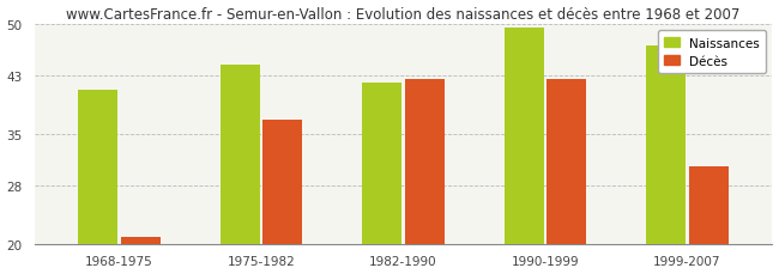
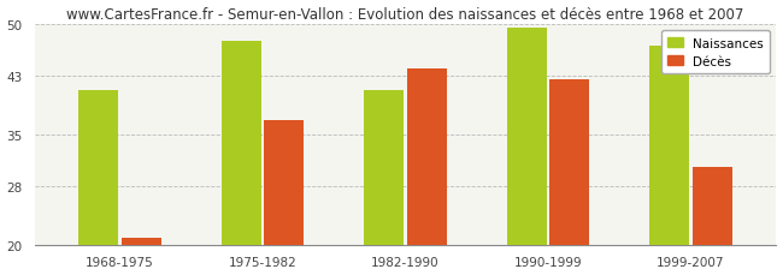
Naissances/1975-1982: 44.5 -> 47.8
Naissances/1982-1990: 42.0 -> 41.0
Décès/1982-1990: 42.5 -> 44.0
